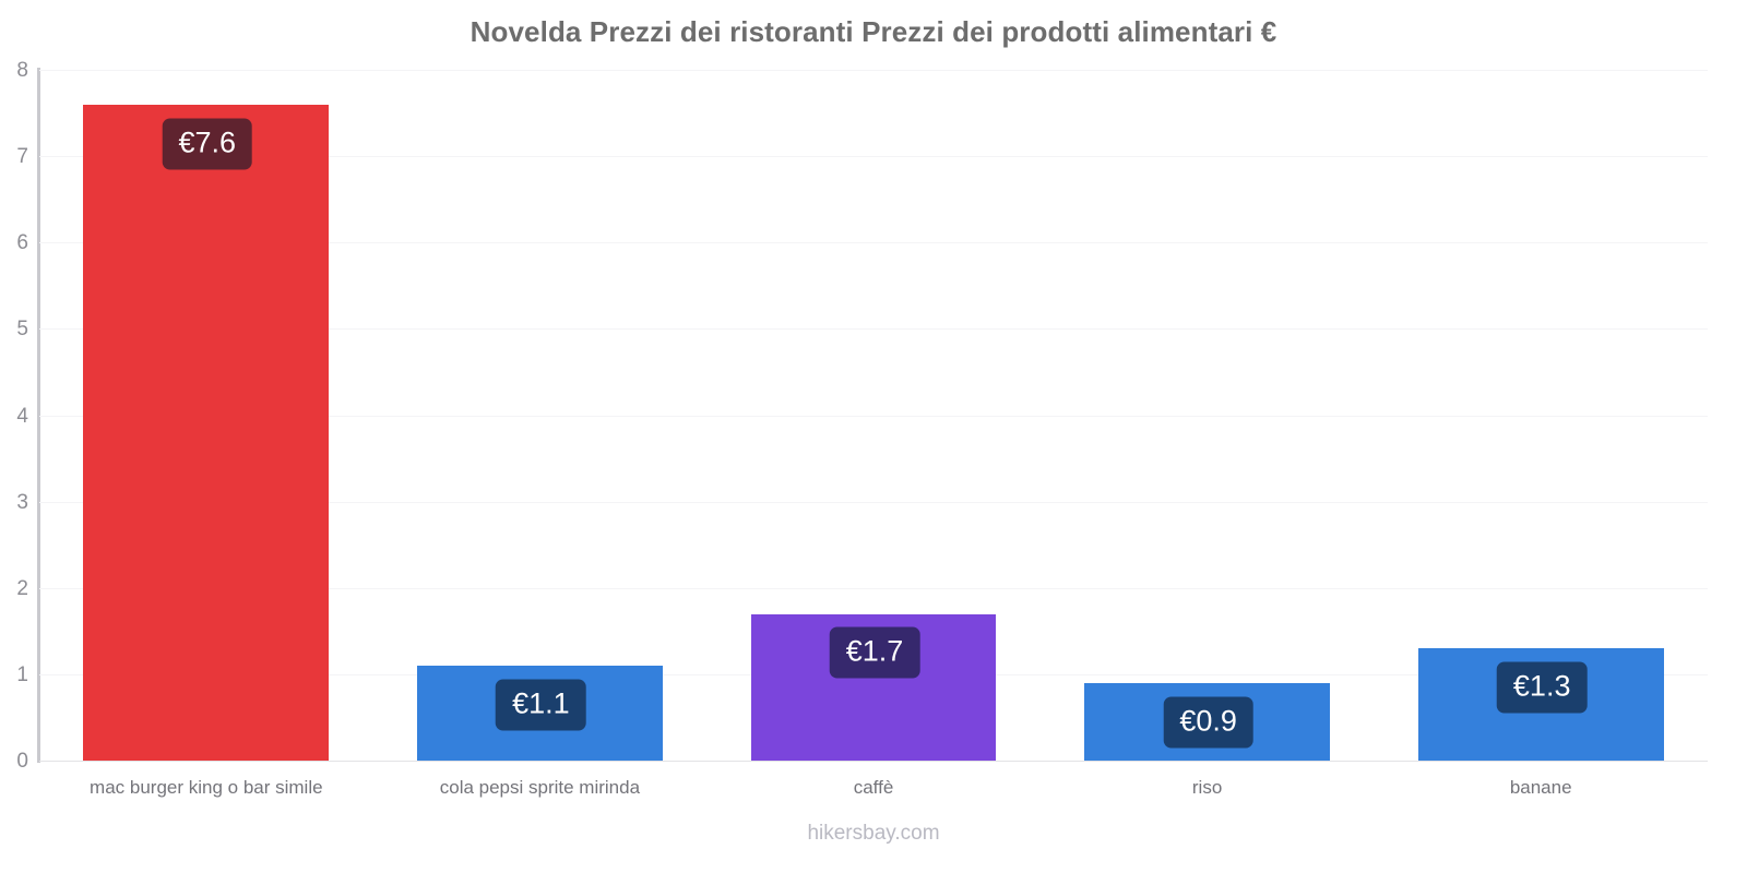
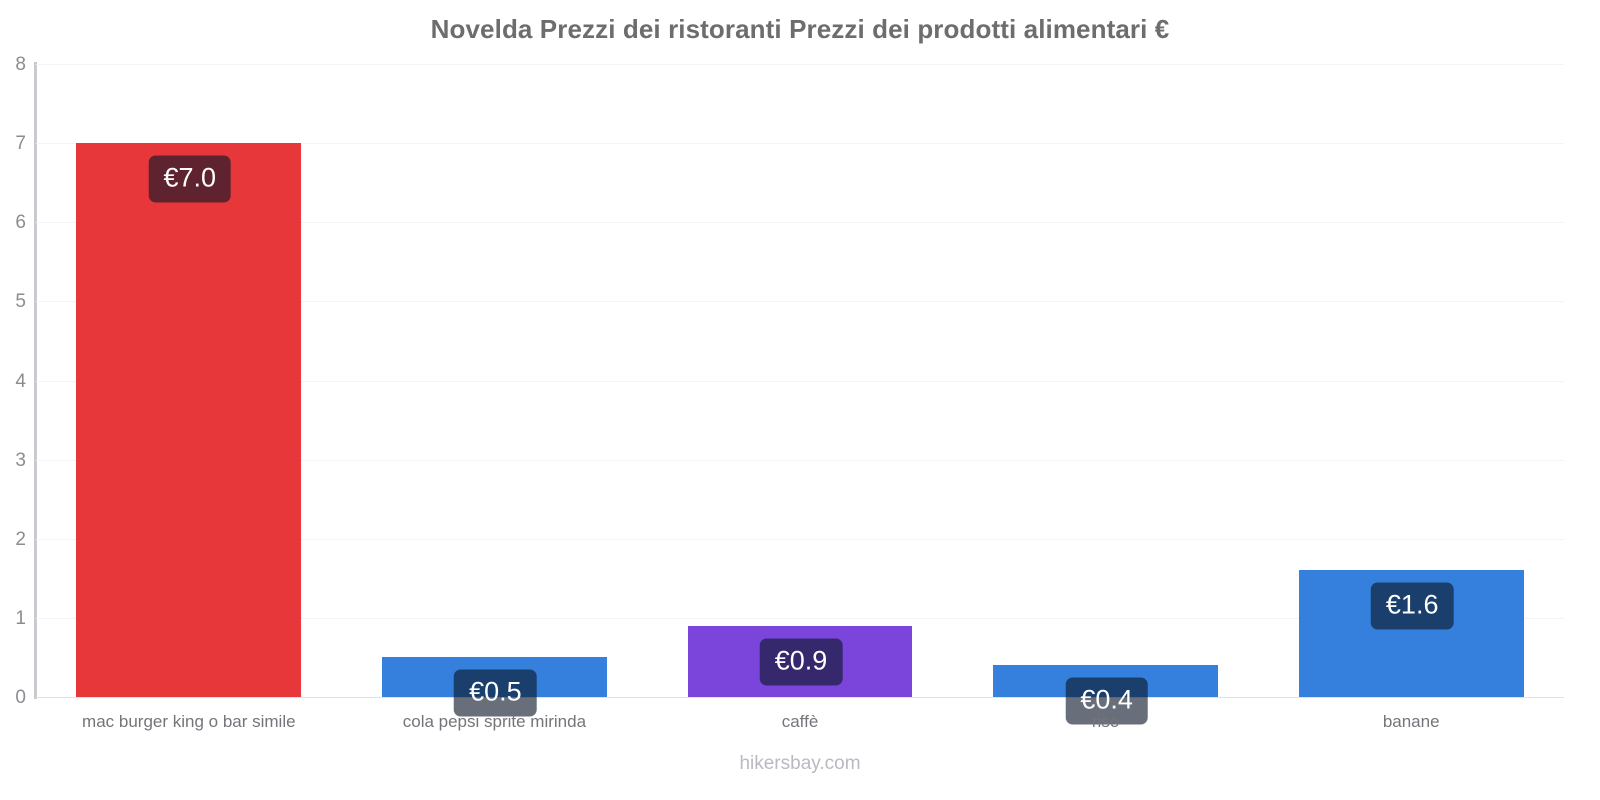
mac burger king o bar simile: €7.6 -> €7.0
cola pepsi sprite mirinda: €1.1 -> €0.5
caffè: €1.7 -> €0.9
riso: €0.9 -> €0.4
banane: €1.3 -> €1.6
